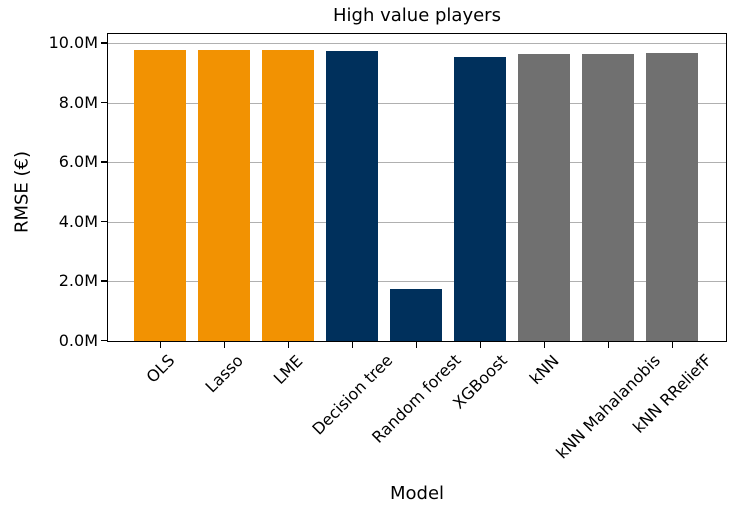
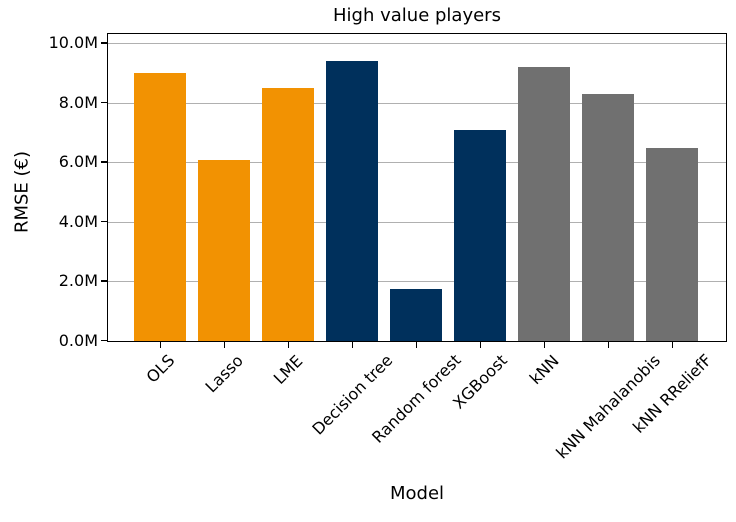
OLS: 9.8M -> 9.0M
Lasso: 9.8M -> 6.1M
LME: 9.8M -> 8.5M
Decision tree: 9.8M -> 9.4M
XGBoost: 9.5M -> 7.1M
kNN: 9.6M -> 9.2M
kNN Mahalanobis: 9.7M -> 8.3M
kNN RReliefF: 9.7M -> 6.5M
